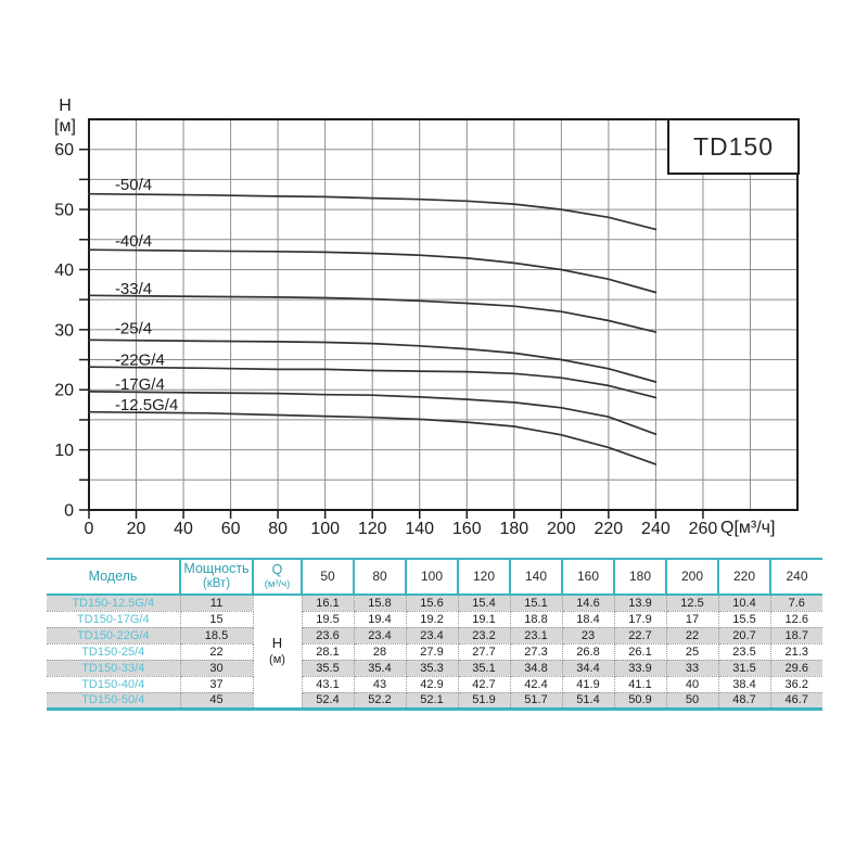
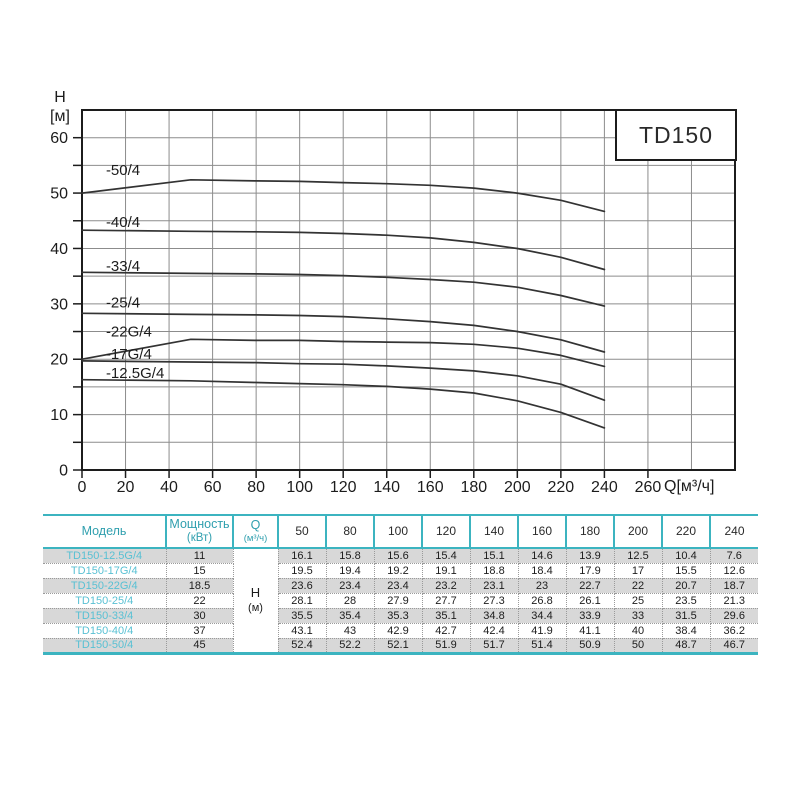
-50/4/0: 53 -> 50
-22G/4/0: 24 -> 20
